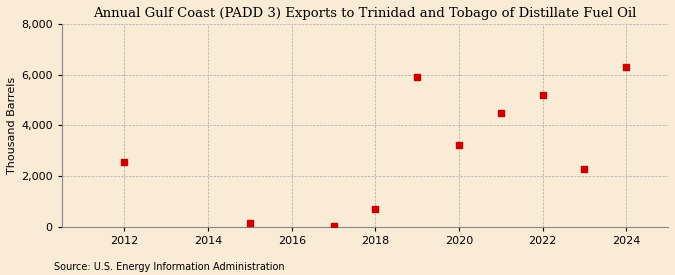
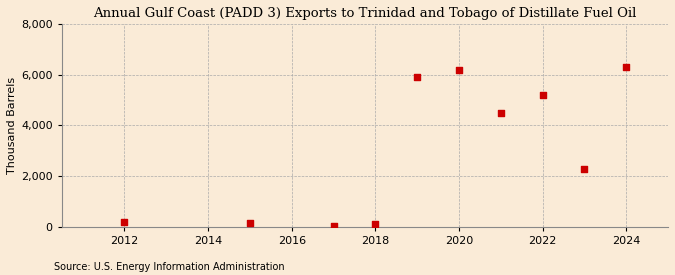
2012: 2,550 -> 200
2018: 700 -> 110
2020: 3,250 -> 6,200
